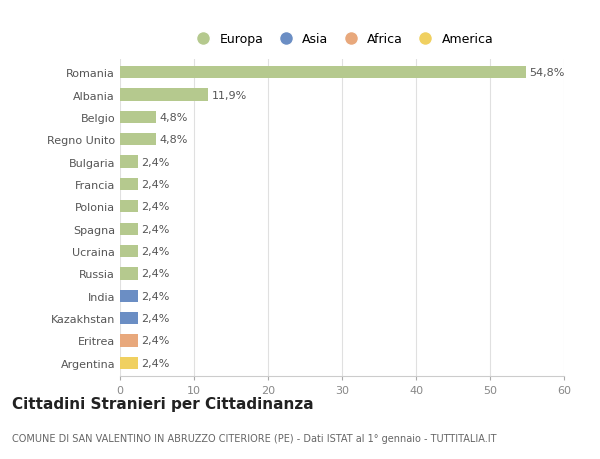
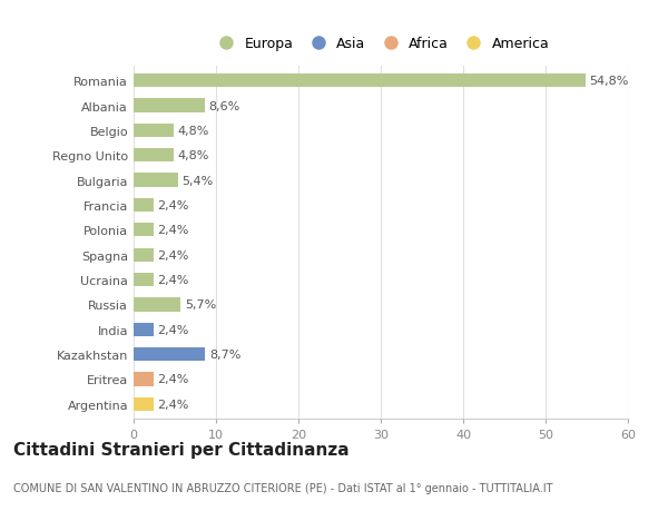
Albania: 11,9% -> 8,6%
Bulgaria: 2,4% -> 5,4%
Russia: 2,4% -> 5,7%
Kazakhstan: 2,4% -> 8,7%
